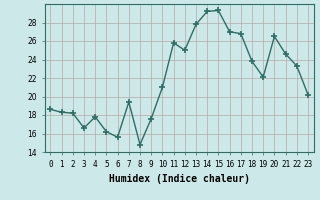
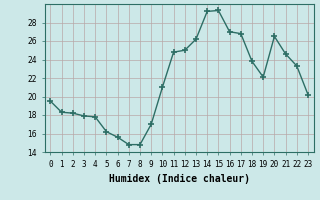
0: 18.6 -> 19.5
3: 16.6 -> 17.9
7: 19.4 -> 14.8
9: 17.6 -> 17.0
11: 25.8 -> 24.8
13: 27.8 -> 26.2
